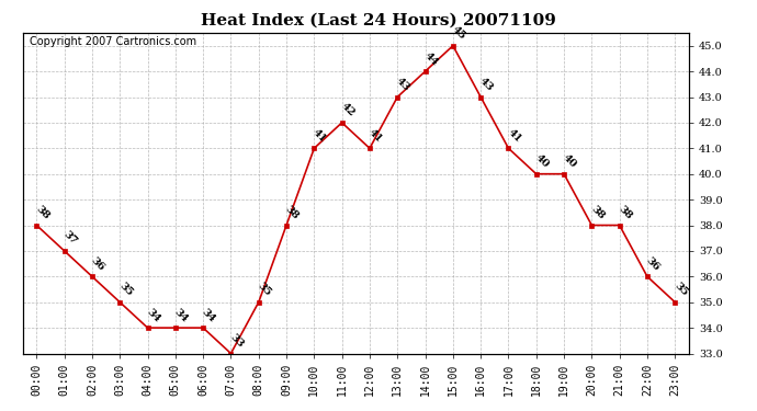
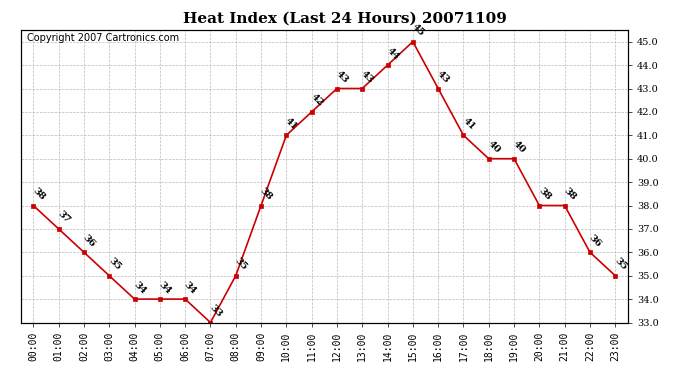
12:00: 41 -> 43
